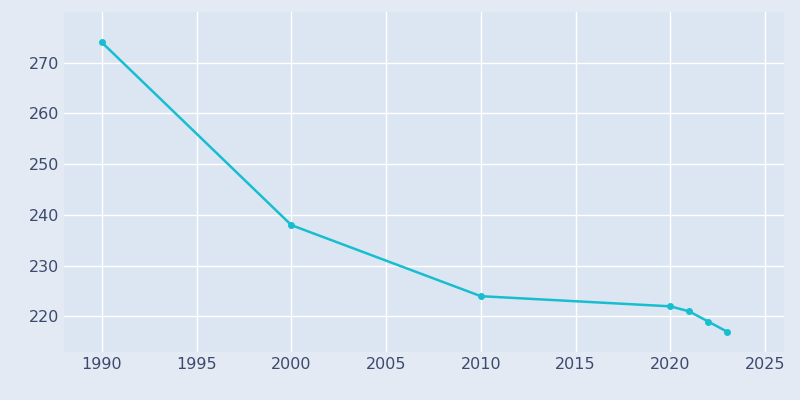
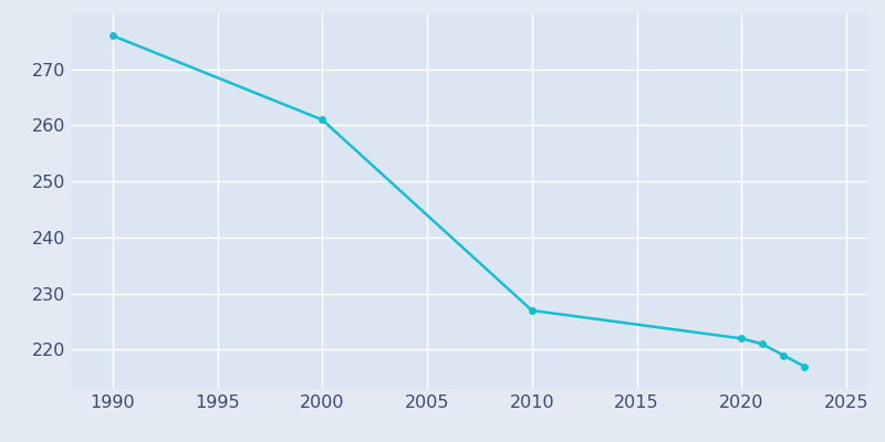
1990: 274 -> 276
2000: 238 -> 261
2010: 224 -> 227
